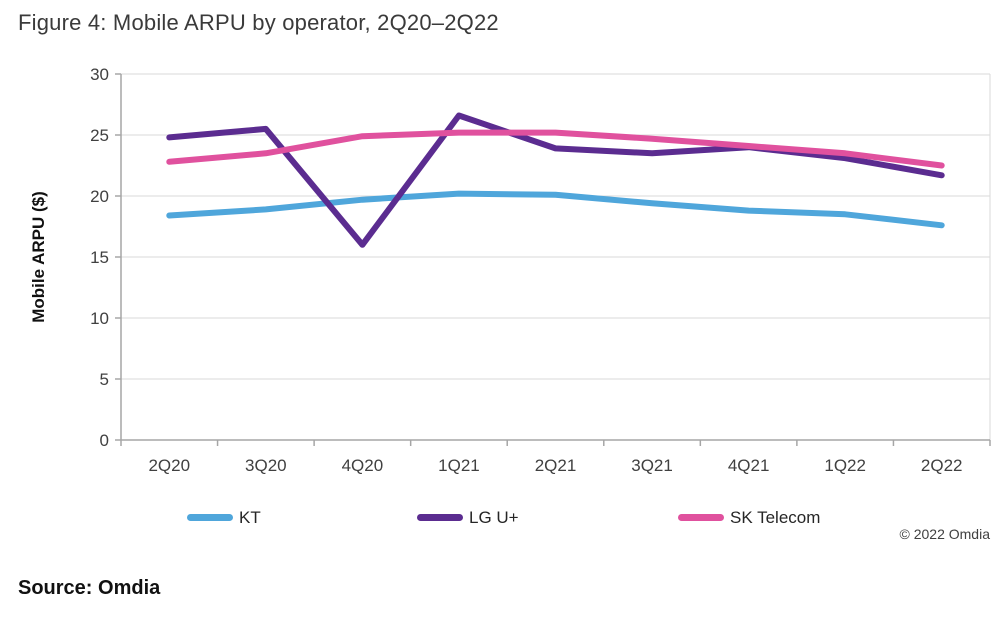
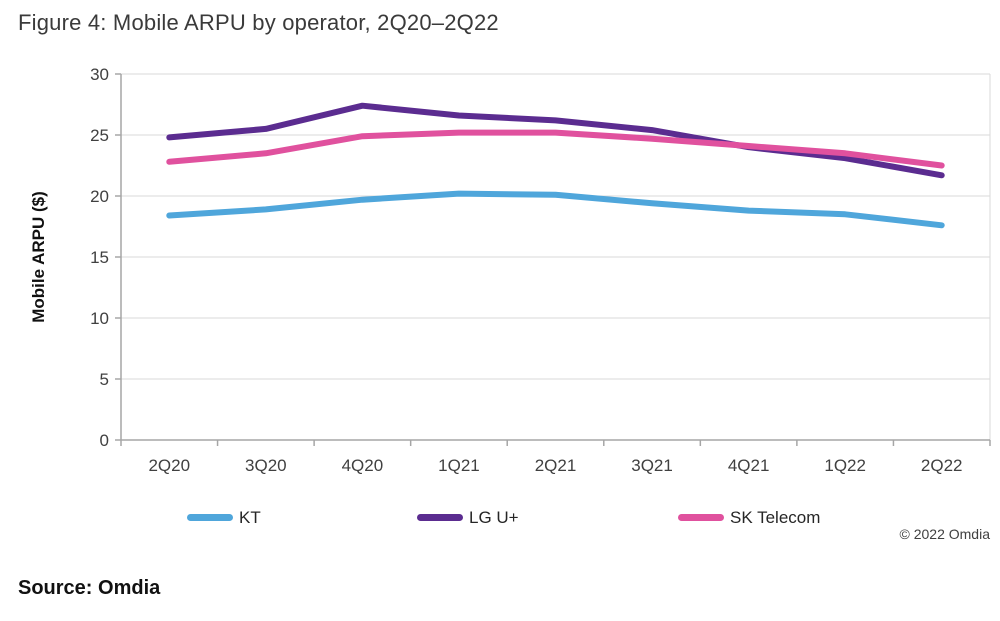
LG U+/4Q20: 16.0 -> 27.4
LG U+/2Q21: 23.9 -> 26.2
LG U+/3Q21: 23.5 -> 25.4
